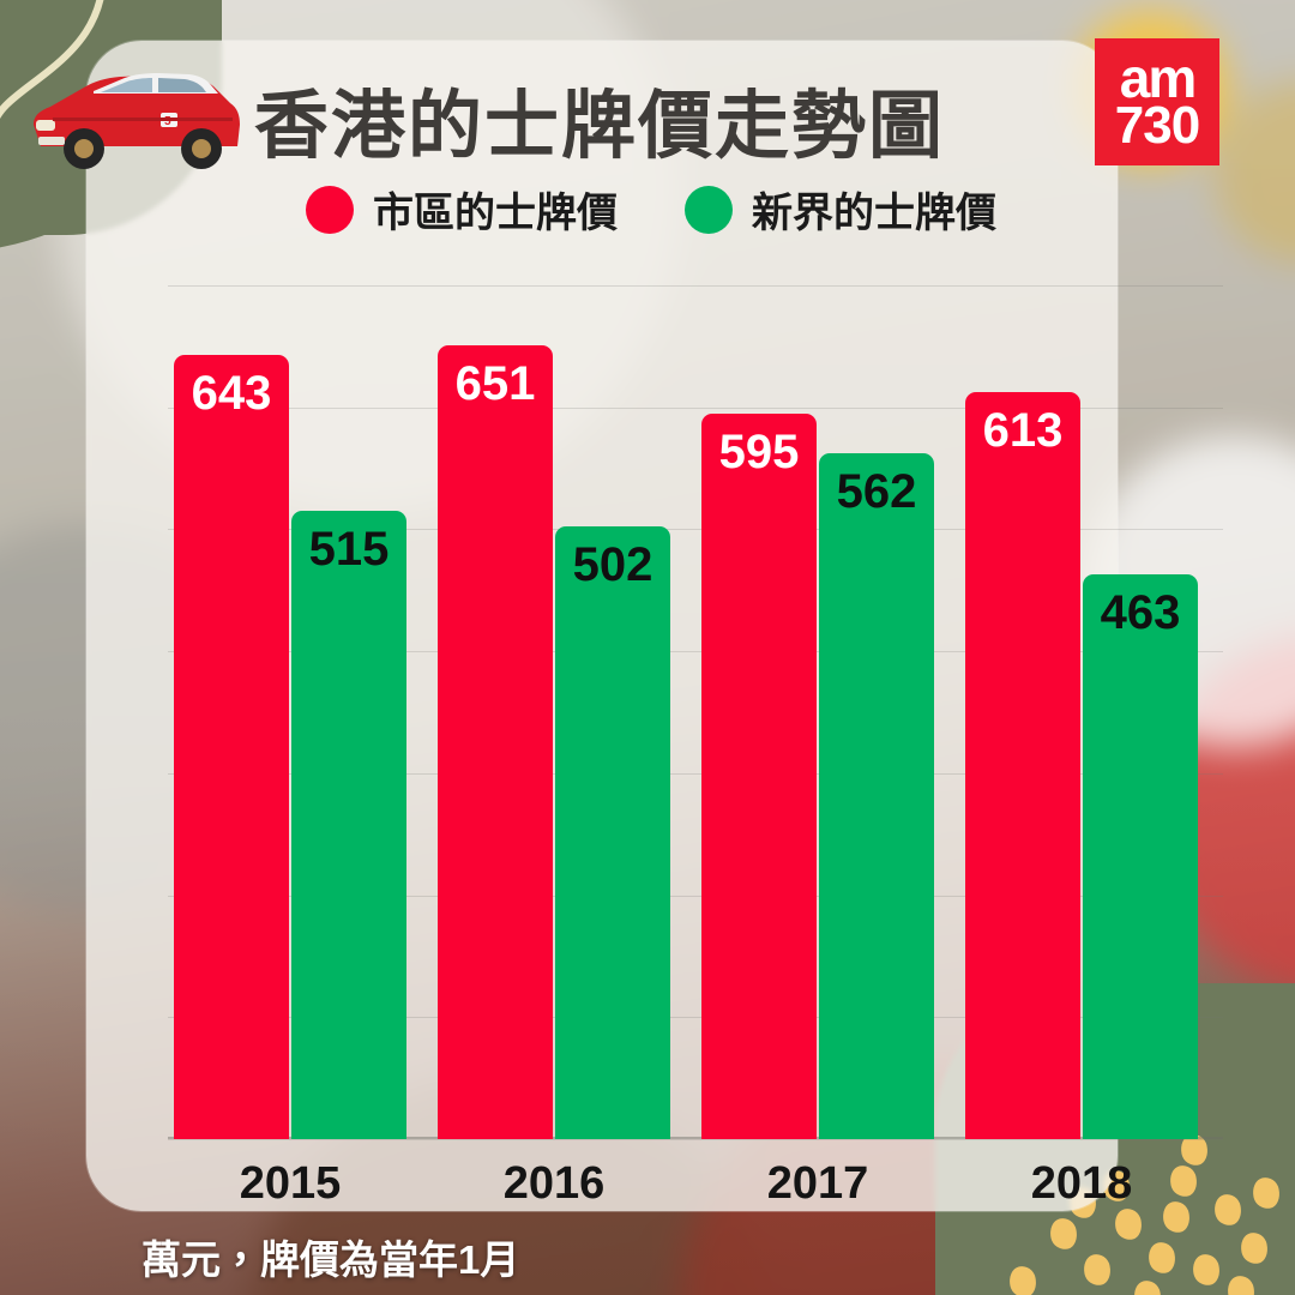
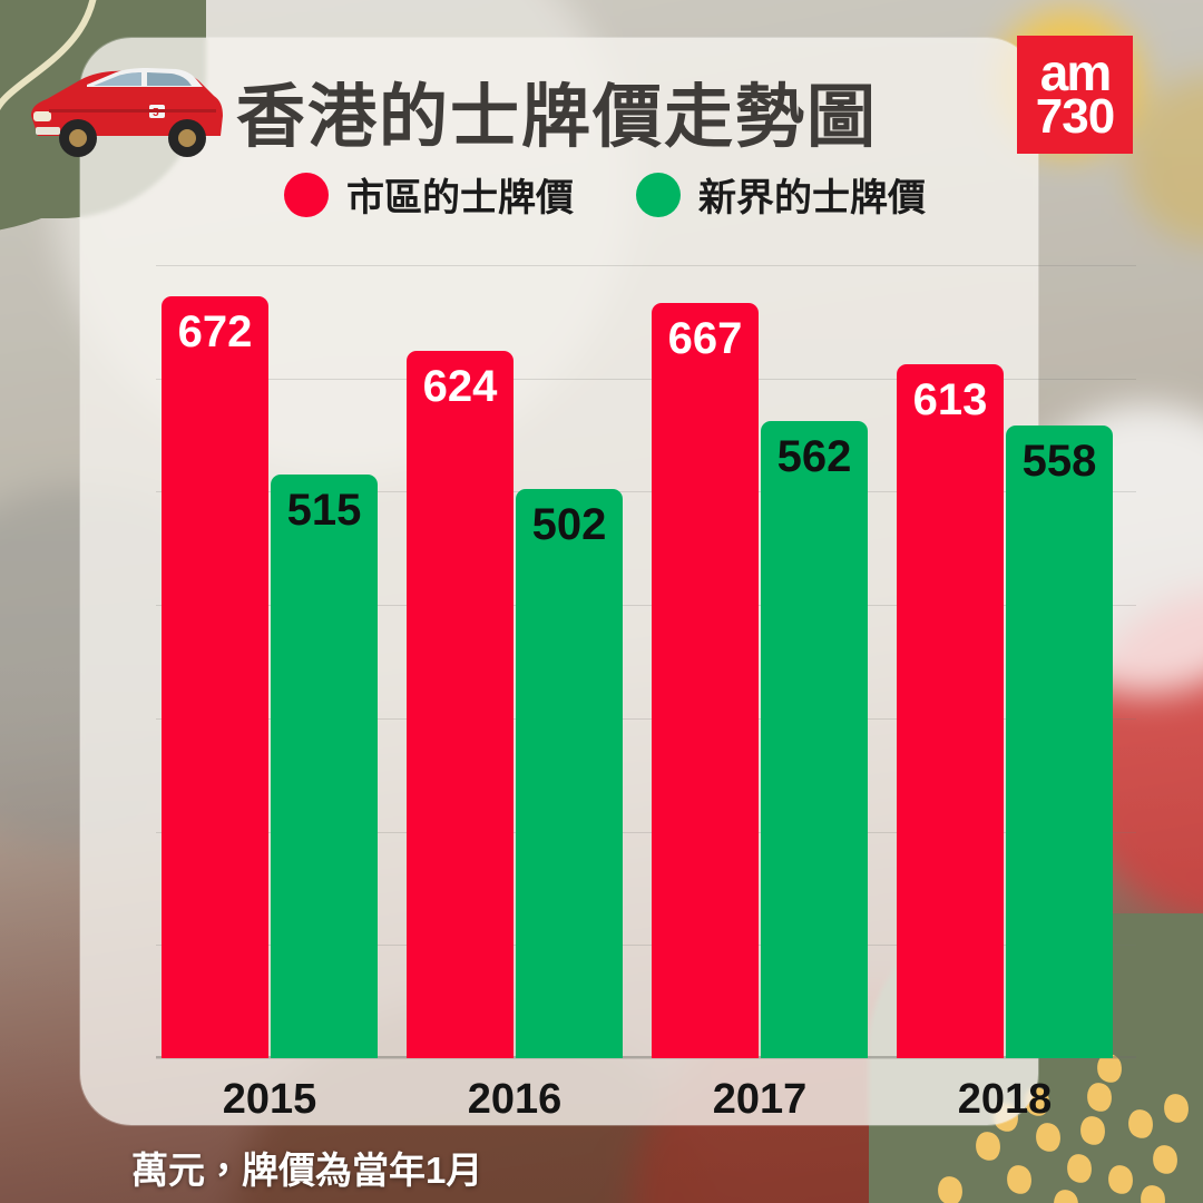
市區的士牌價/2015: 643 -> 672
市區的士牌價/2016: 651 -> 624
市區的士牌價/2017: 595 -> 667
新界的士牌價/2018: 463 -> 558
